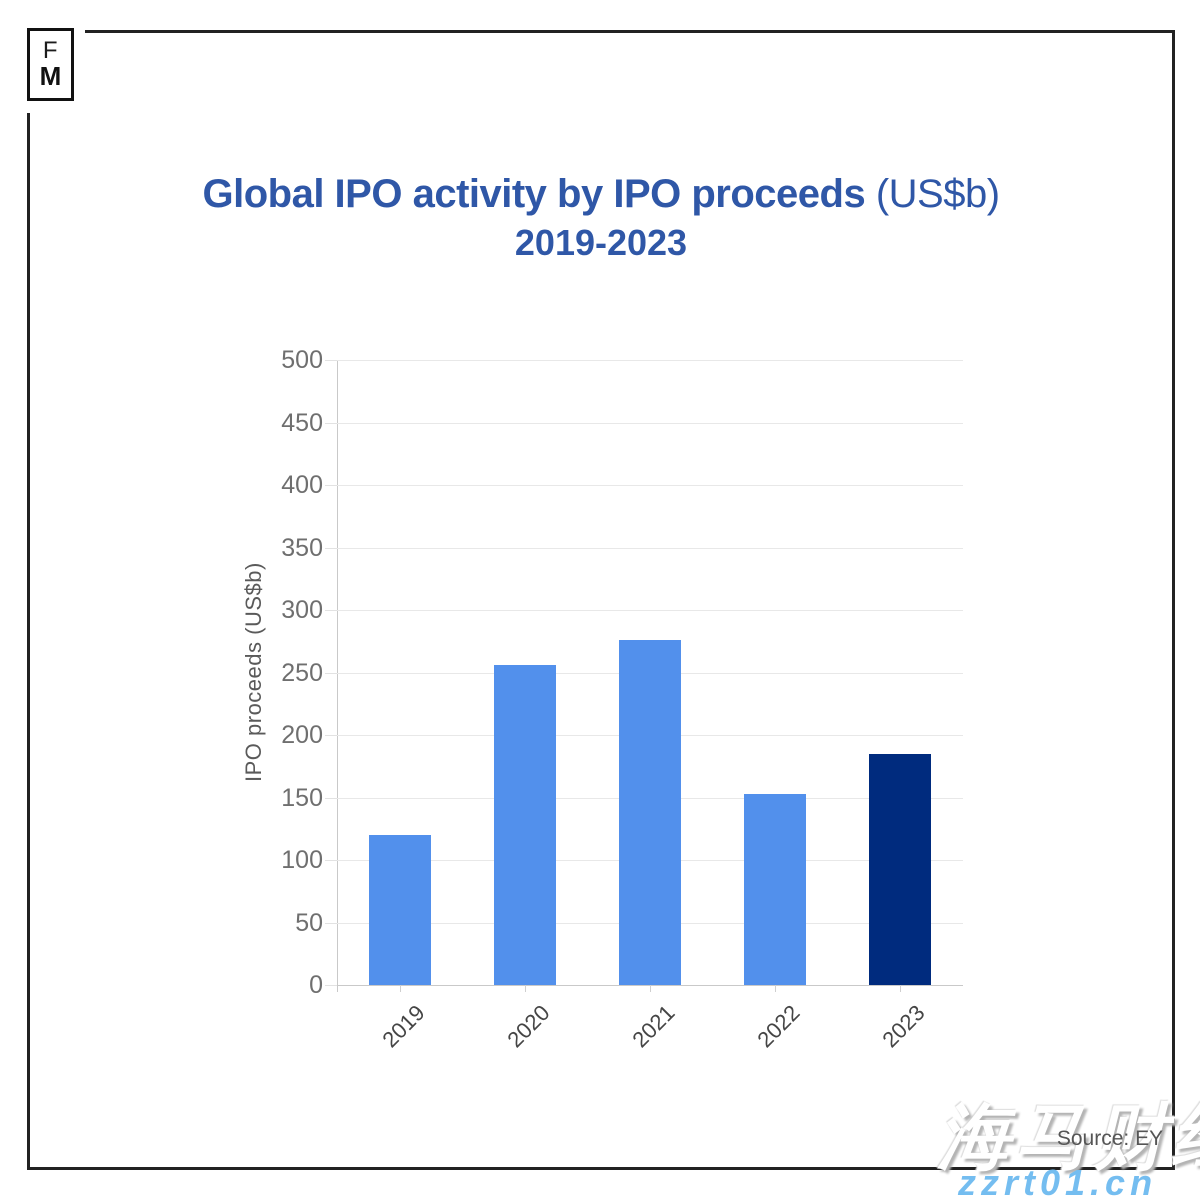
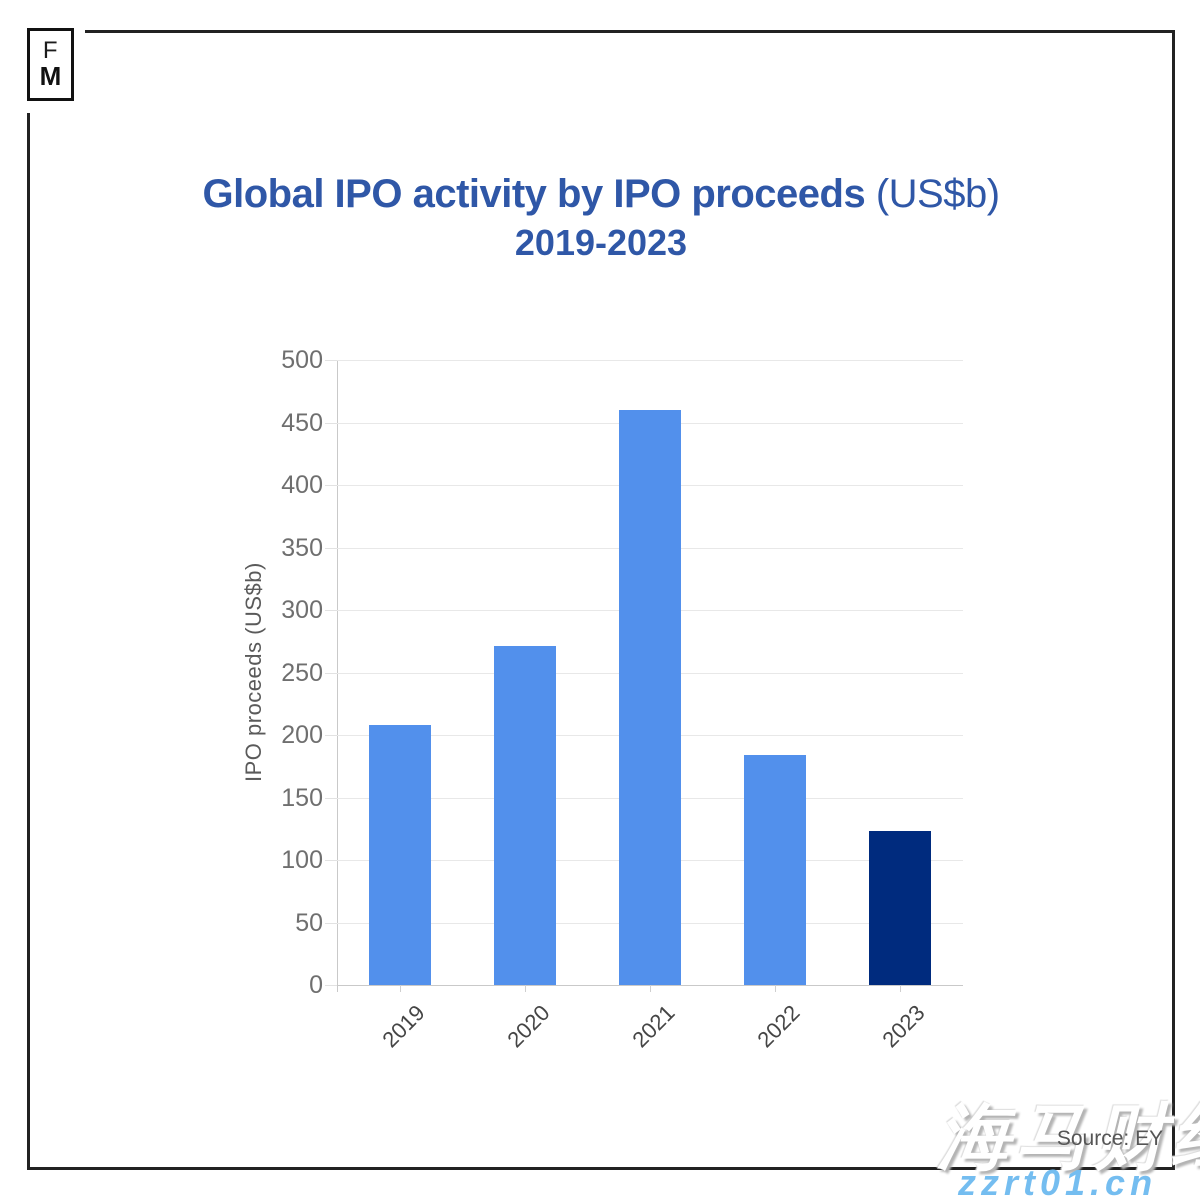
2019: 120 -> 208
2020: 256 -> 271
2021: 276 -> 460
2022: 153 -> 184
2023: 185 -> 123
